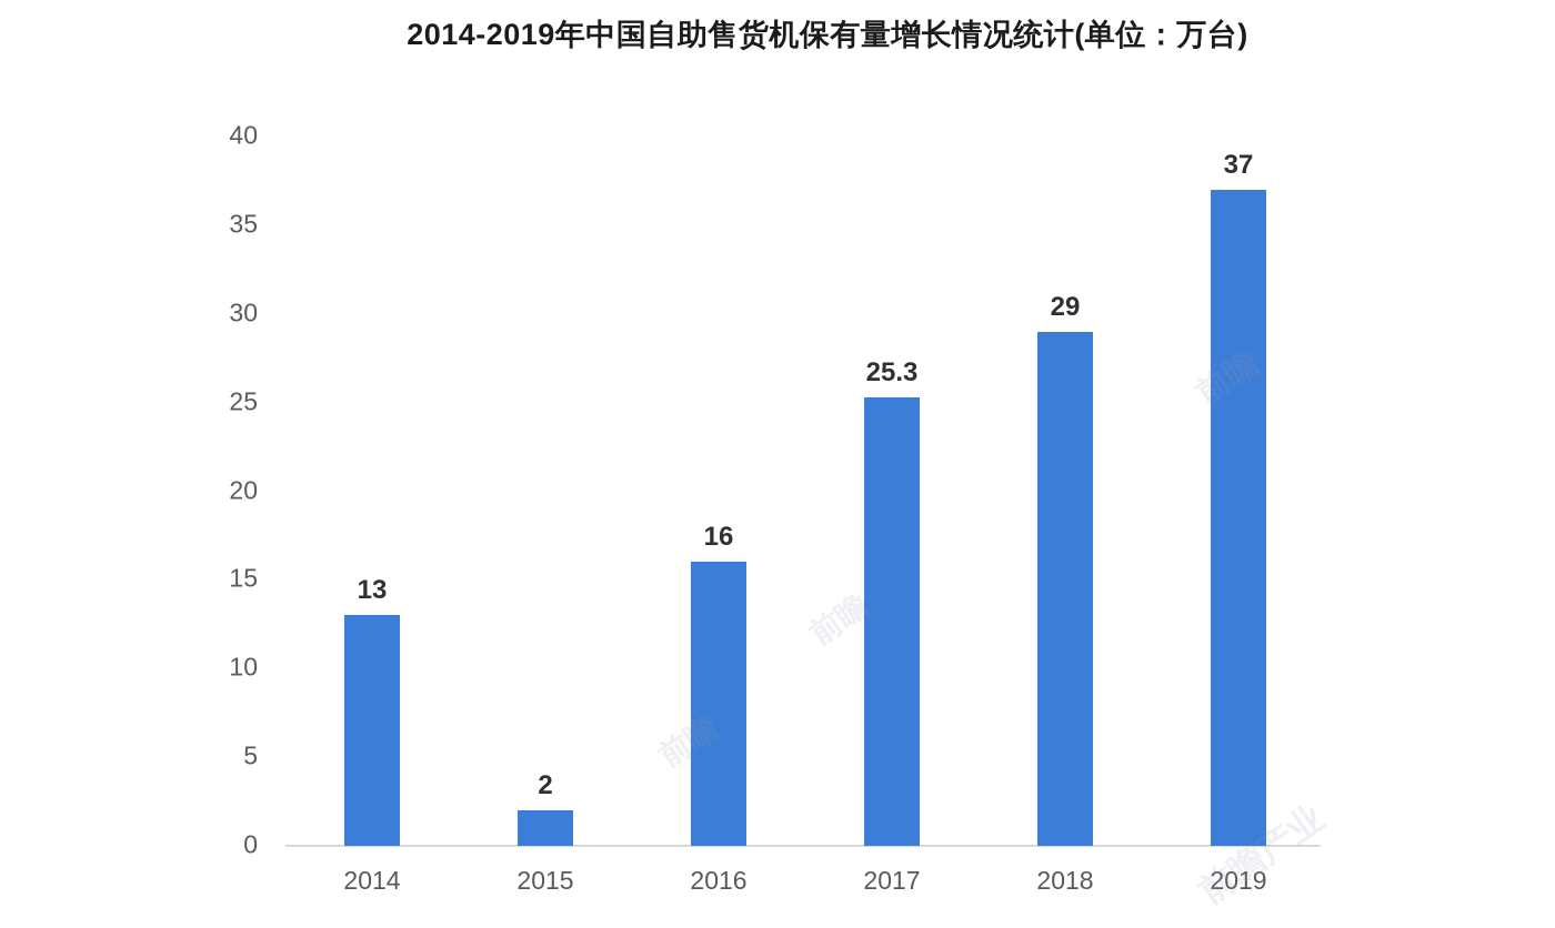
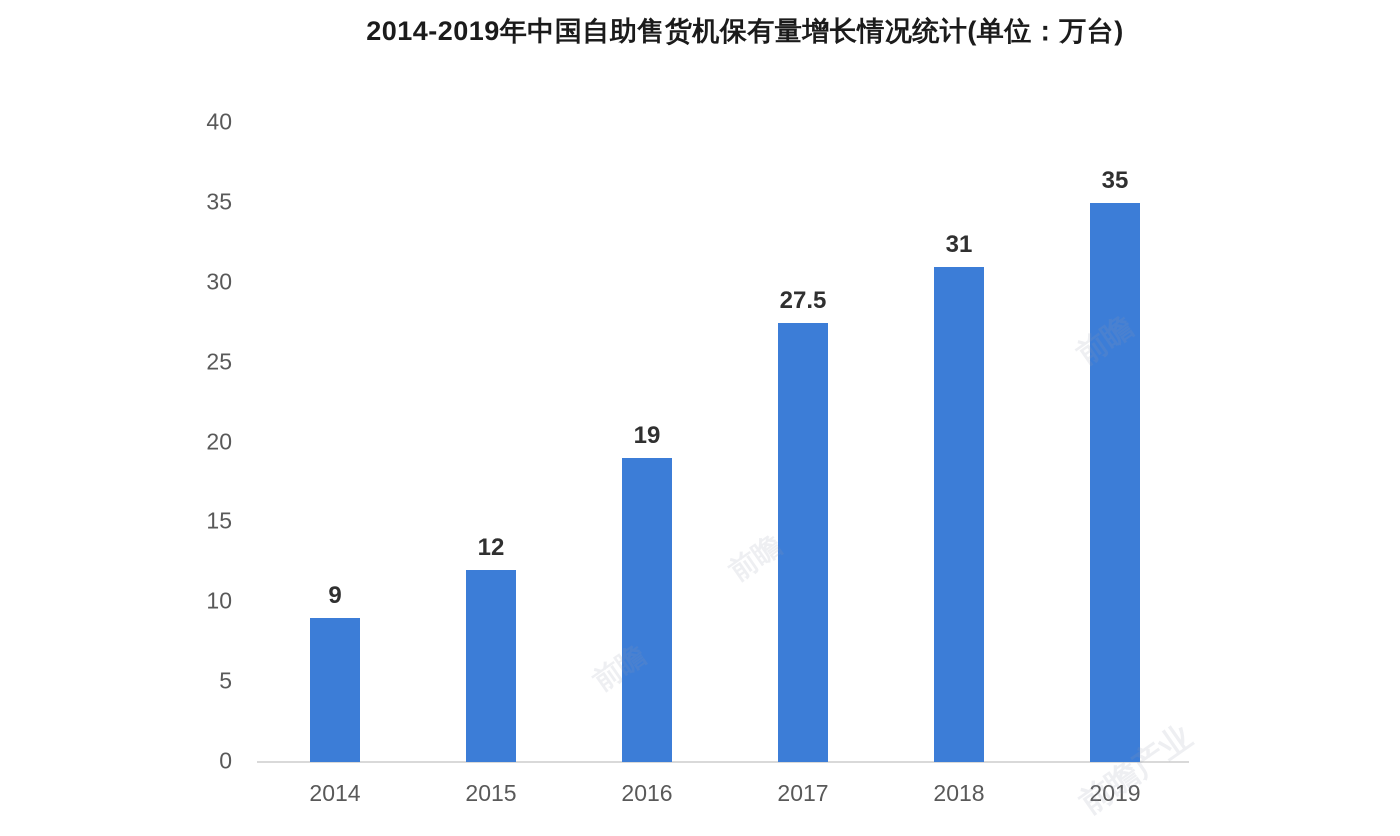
2014: 13 -> 9
2015: 2 -> 12
2016: 16 -> 19
2017: 25.3 -> 27.5
2018: 29 -> 31
2019: 37 -> 35
